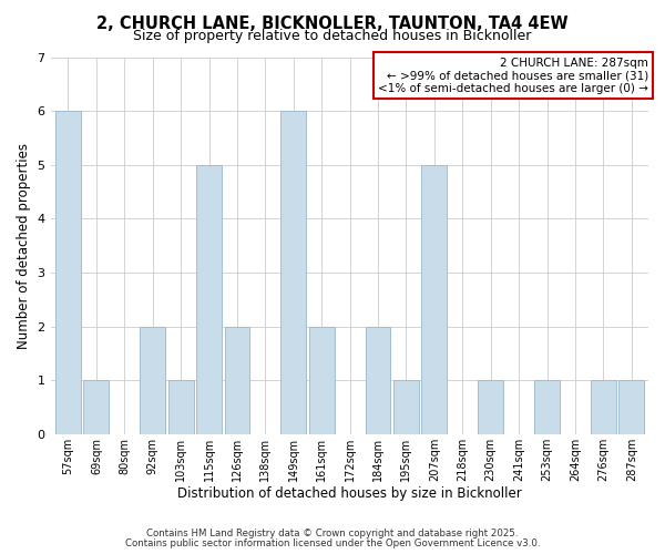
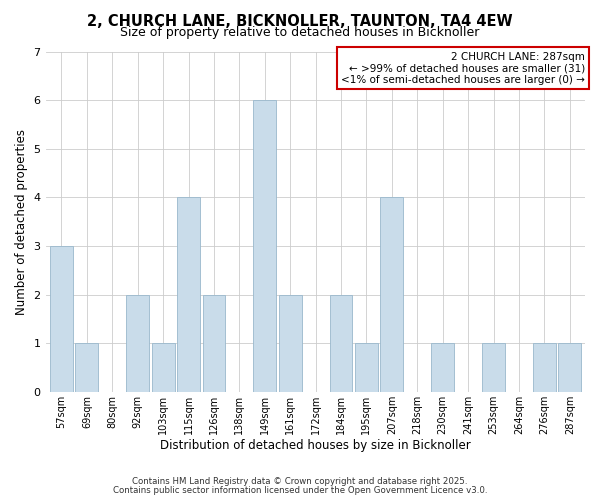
57sqm: 6 -> 3
115sqm: 5 -> 4
207sqm: 5 -> 4
